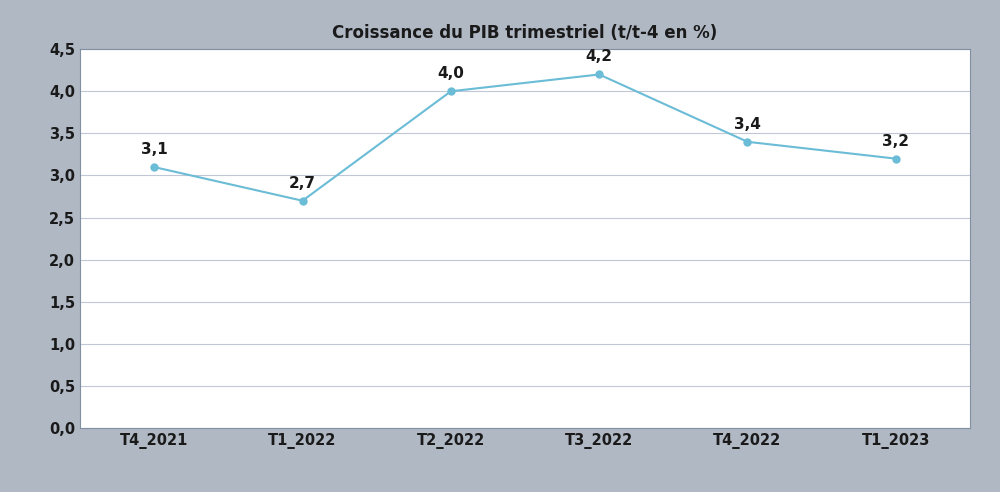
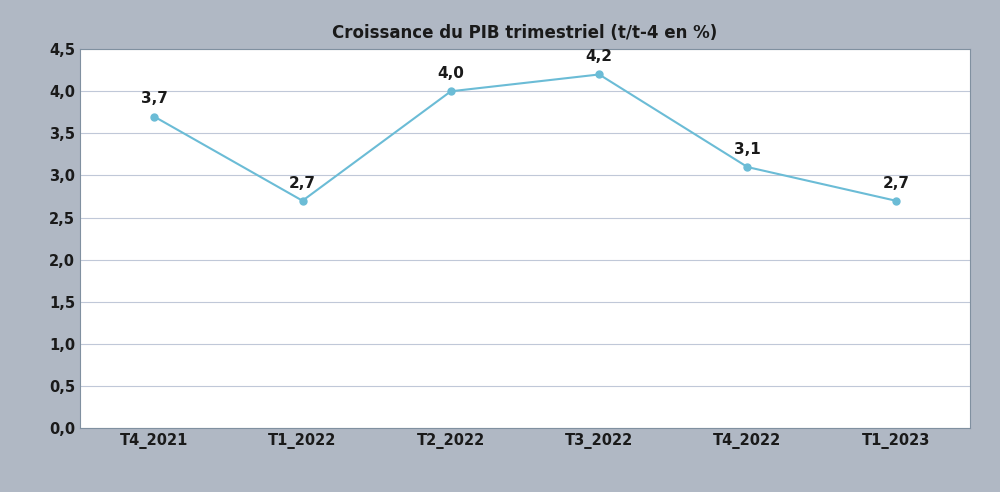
T4_2021: 3,1 -> 3,7
T4_2022: 3,4 -> 3,1
T1_2023: 3,2 -> 2,7
